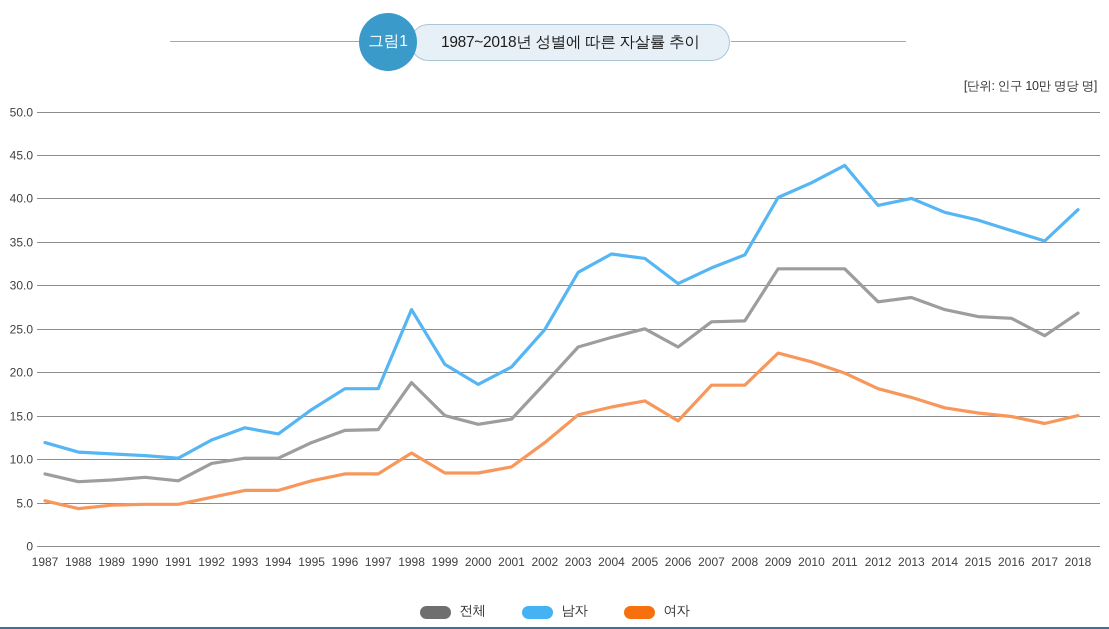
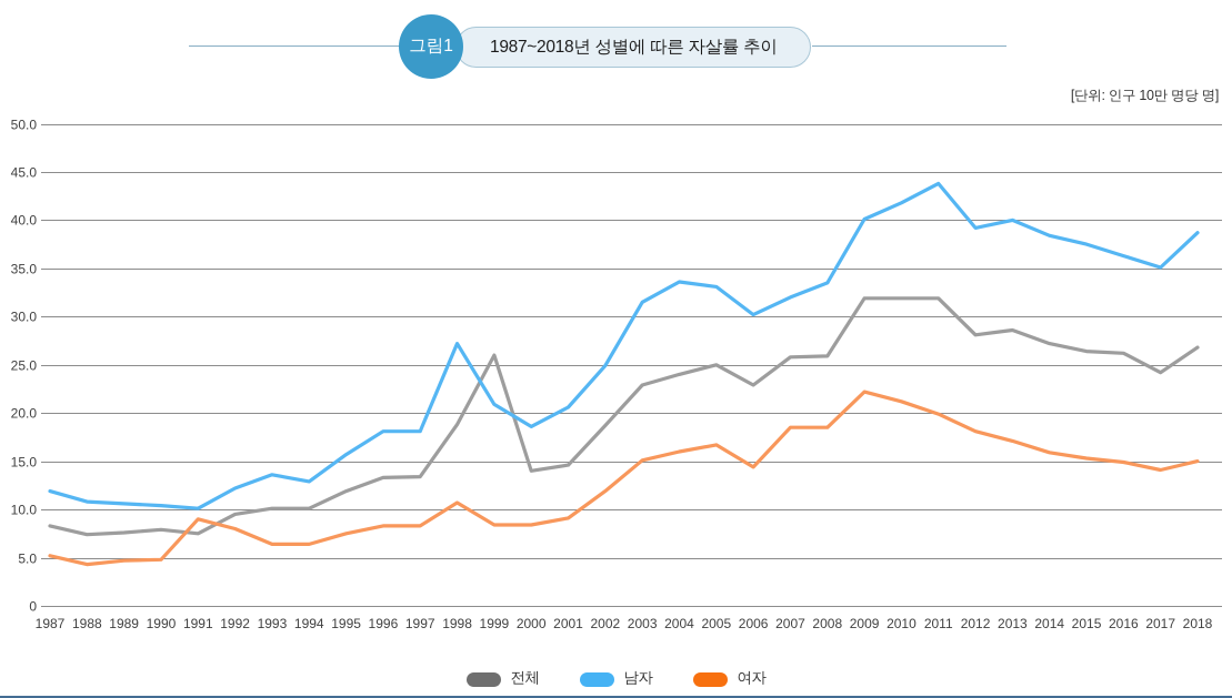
여자/1991: 5 -> 9
여자/1992: 6 -> 8
전체/1999: 15 -> 26
